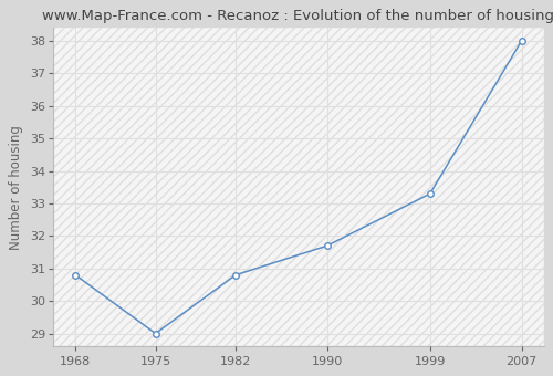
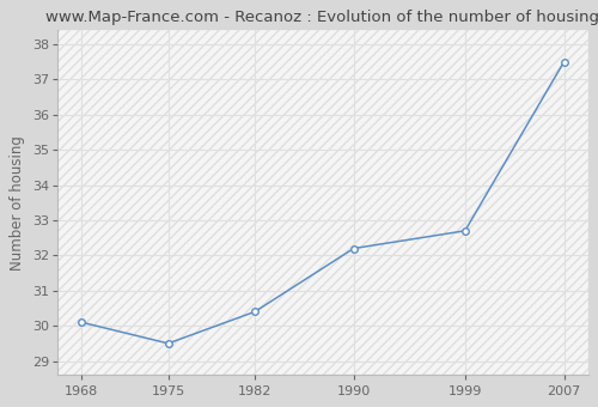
1968: 30.8 -> 30.1
1975: 29.0 -> 29.5
1982: 30.8 -> 30.4
1990: 31.7 -> 32.2
1999: 33.3 -> 32.7
2007: 38.0 -> 37.5
